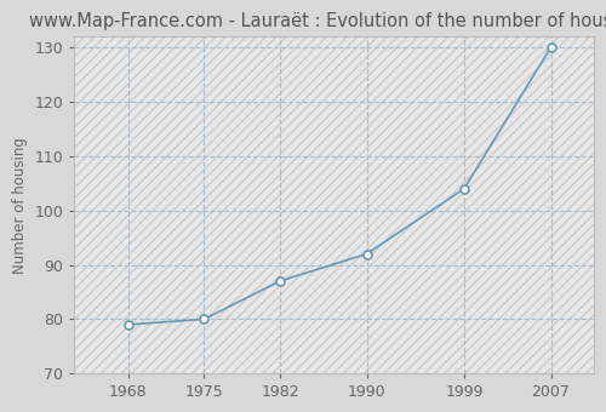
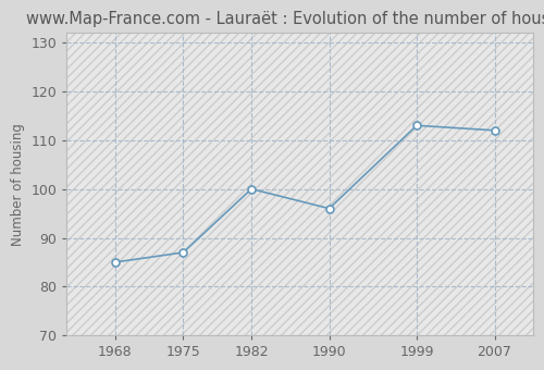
1968: 79 -> 85
1975: 80 -> 87
1982: 87 -> 100
1990: 92 -> 96
1999: 104 -> 113
2007: 130 -> 112
